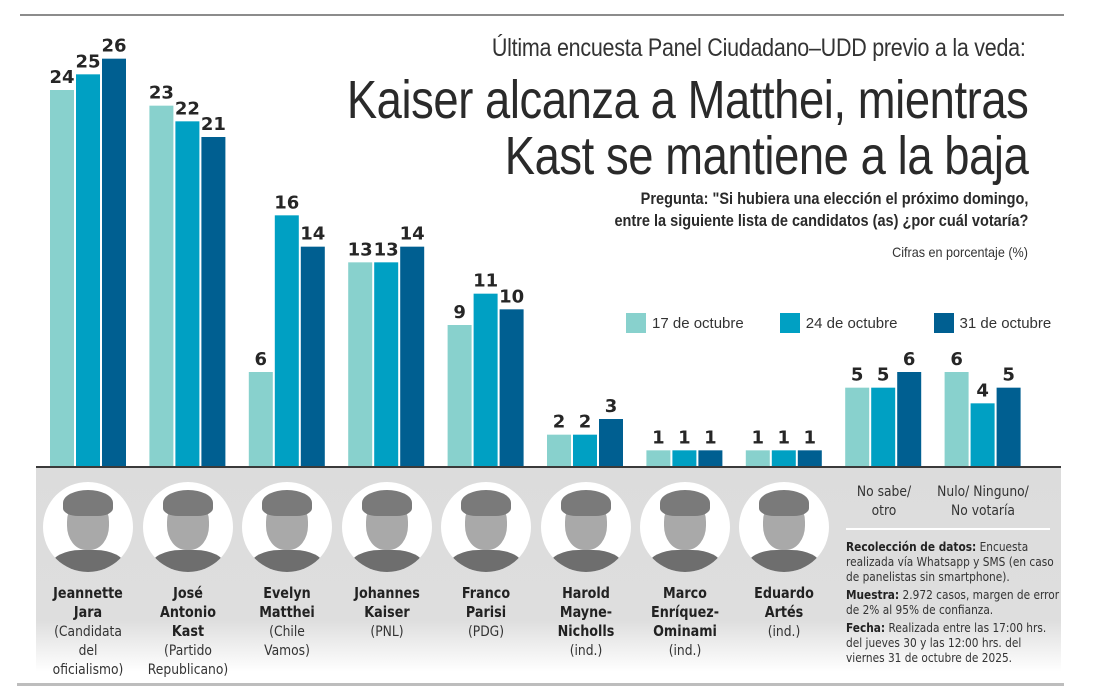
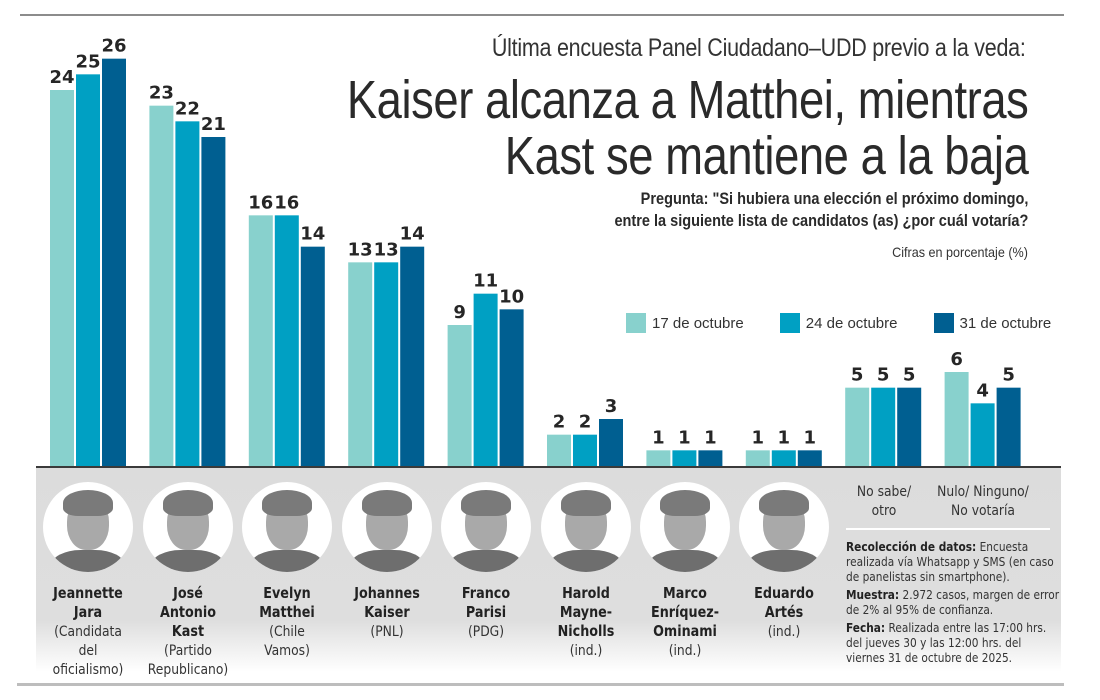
17 de octubre/Evelyn Matthei: 6 -> 16
31 de octubre/No sabe/ otro: 6 -> 5
